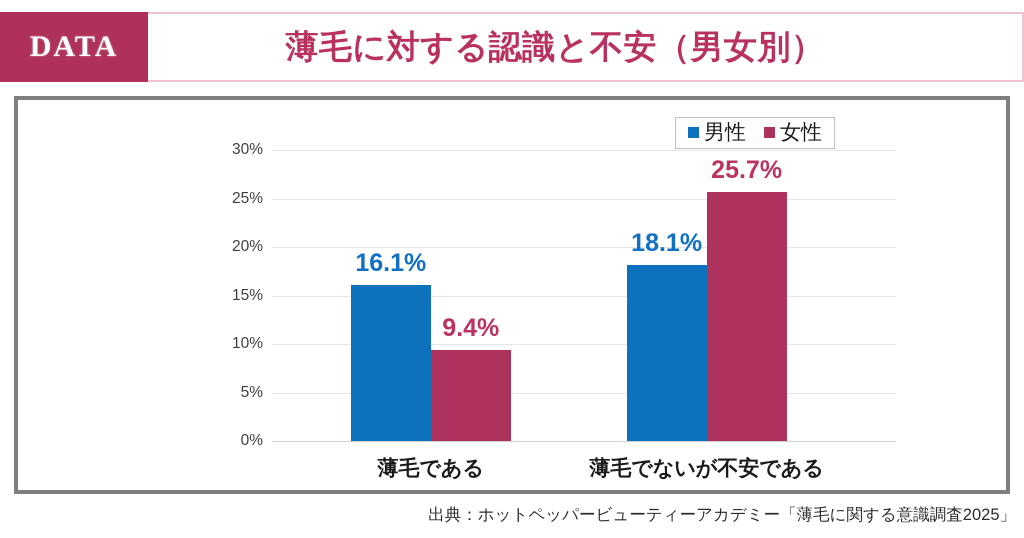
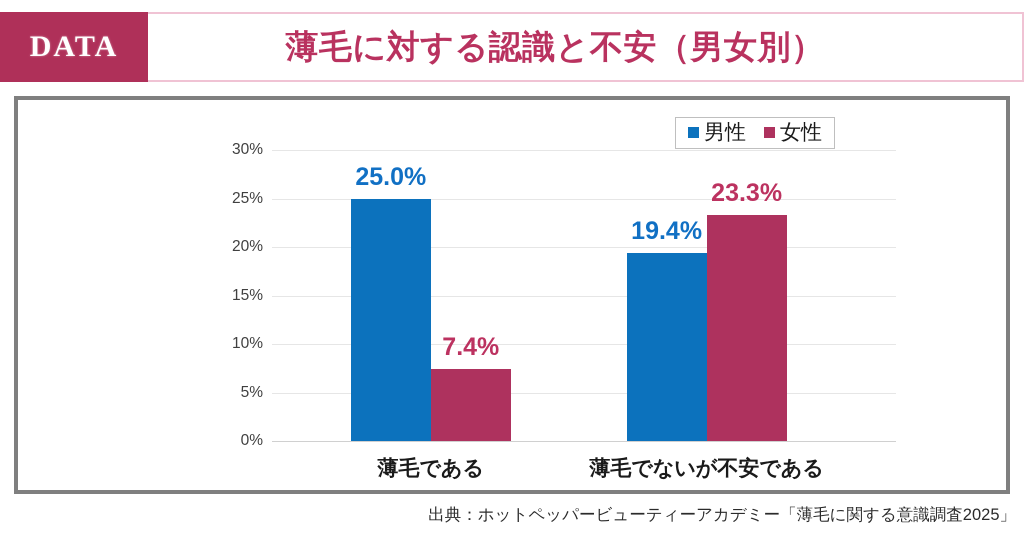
男性/薄毛である: 16.1% -> 25.0%
女性/薄毛である: 9.4% -> 7.4%
男性/薄毛でないが不安である: 18.1% -> 19.4%
女性/薄毛でないが不安である: 25.7% -> 23.3%
